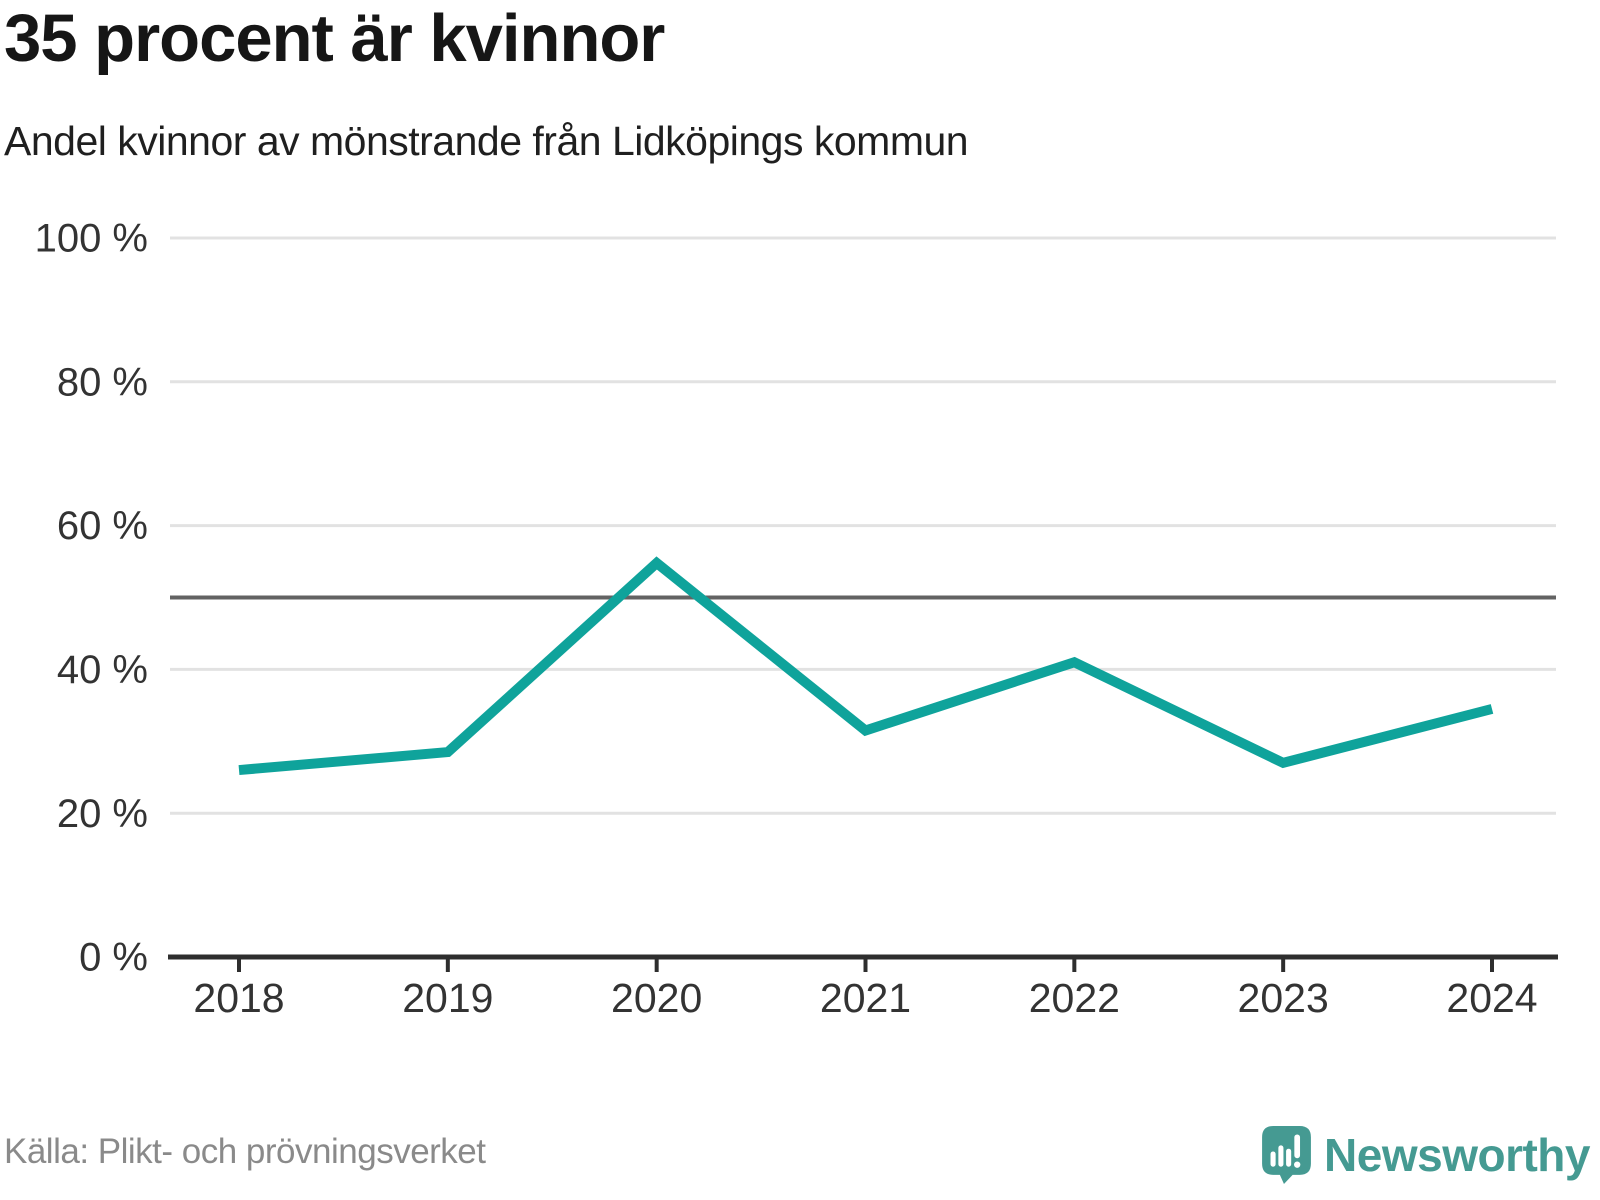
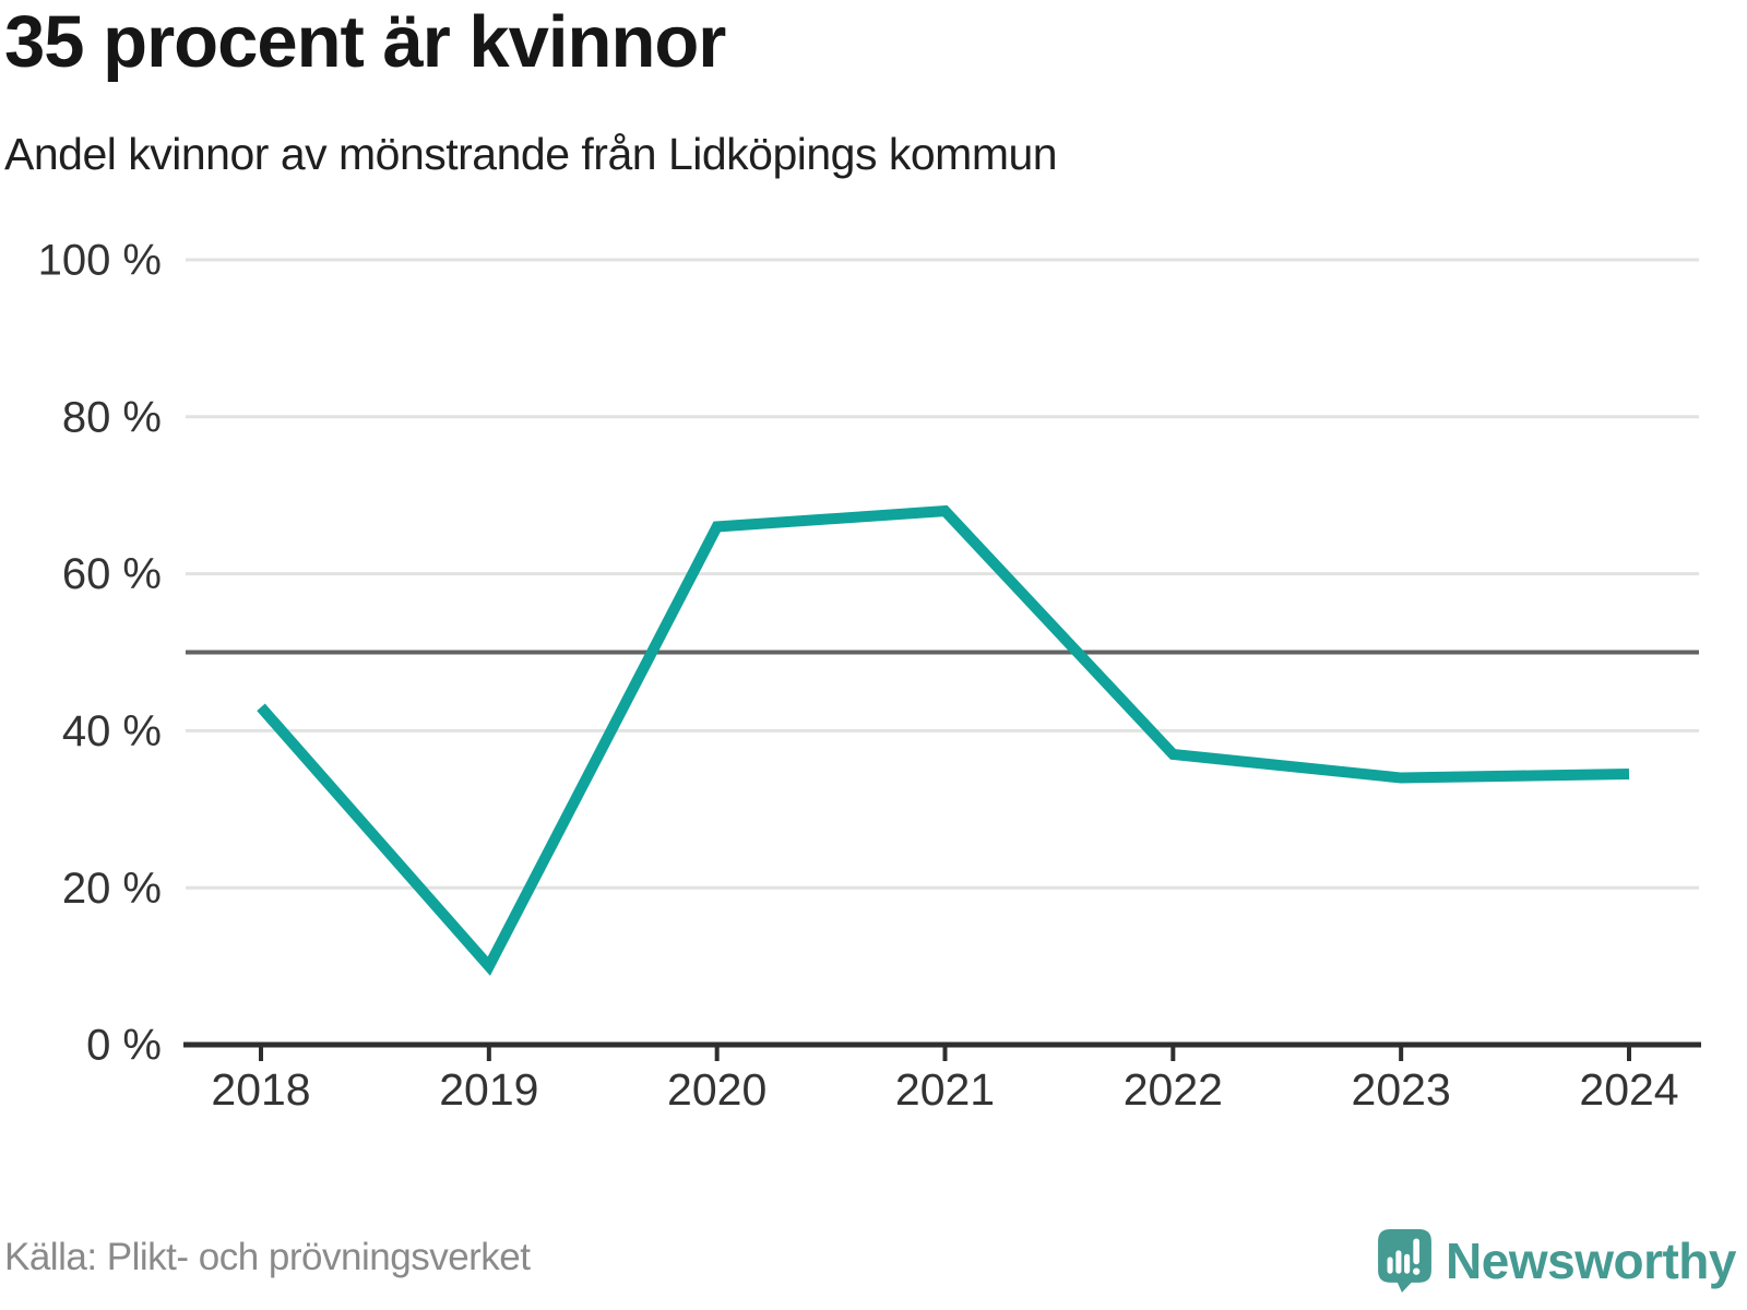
2018: 26% -> 43%
2019: 28% -> 10%
2020: 55% -> 66%
2021: 32% -> 68%
2022: 41% -> 37%
2023: 27% -> 34%
